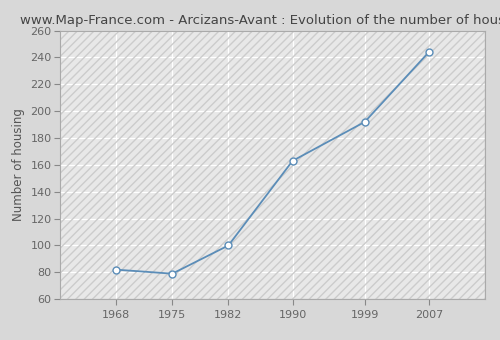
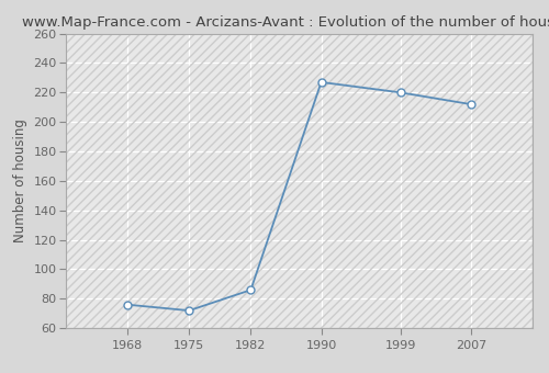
1968: 82 -> 76
1975: 79 -> 72
1982: 100 -> 86
1990: 163 -> 227
1999: 192 -> 220
2007: 244 -> 212
